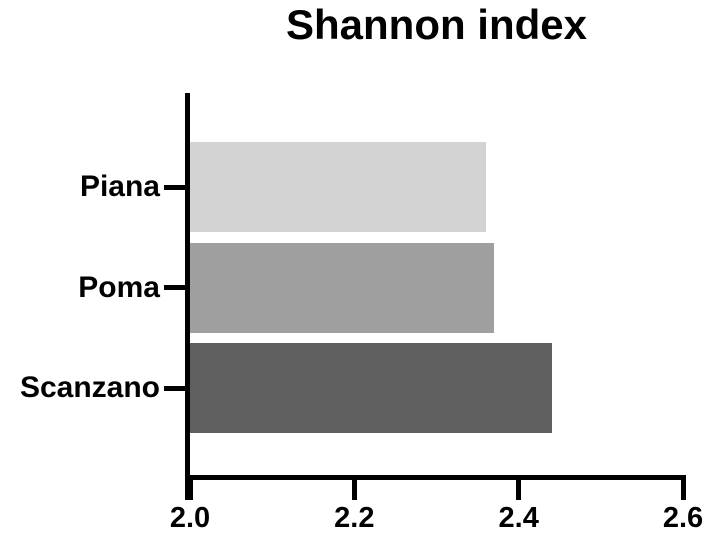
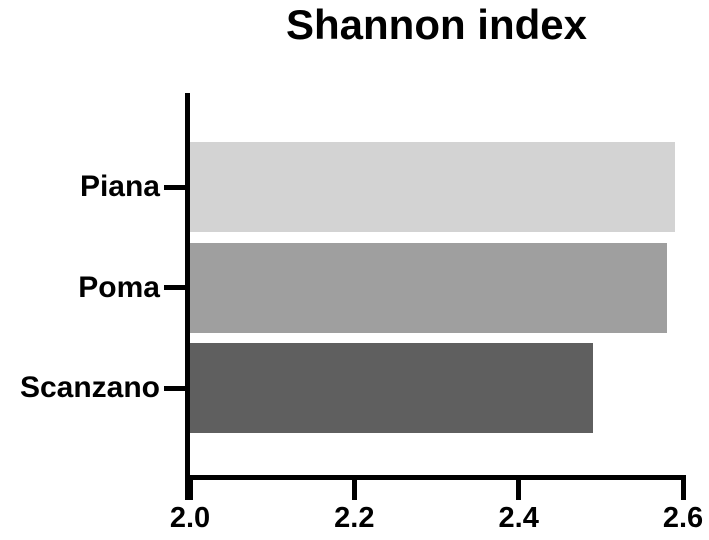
Piana: 2.36 -> 2.59
Poma: 2.37 -> 2.58
Scanzano: 2.44 -> 2.49
